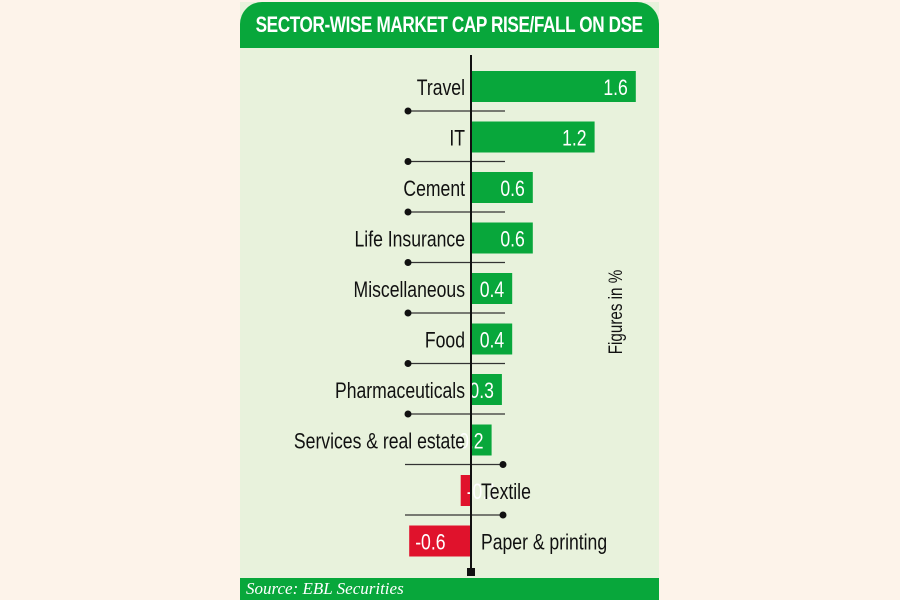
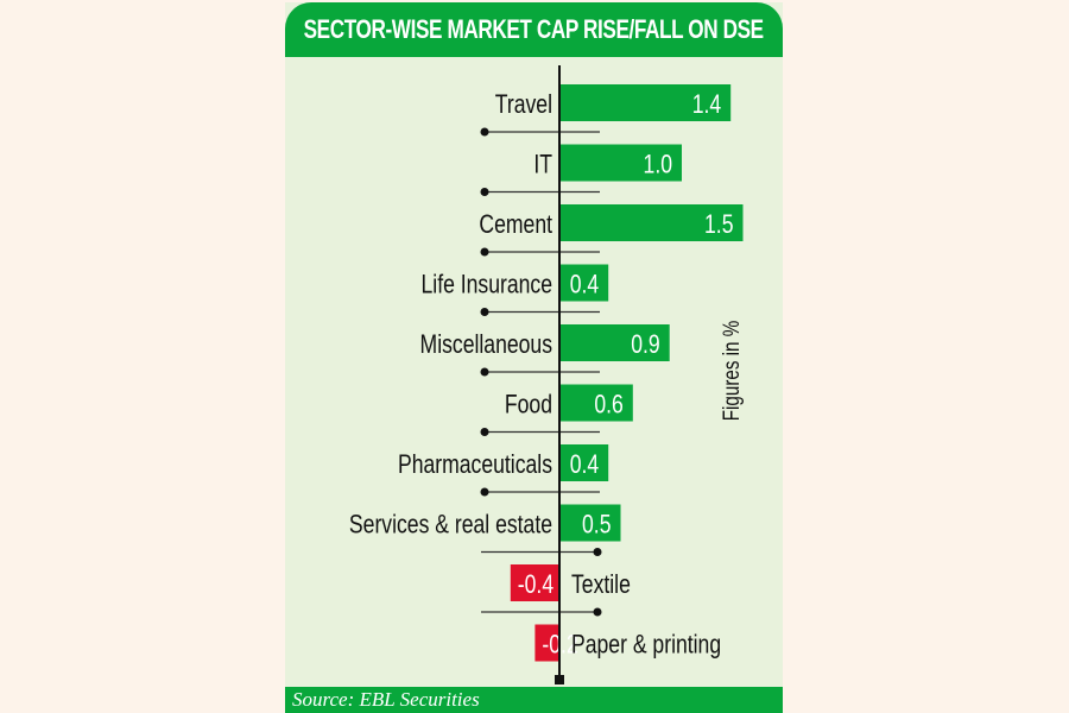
Travel: 1.6 -> 1.4
IT: 1.2 -> 1.0
Cement: 0.6 -> 1.5
Life Insurance: 0.6 -> 0.4
Miscellaneous: 0.4 -> 0.9
Food: 0.4 -> 0.6
Pharmaceuticals: 0.3 -> 0.4
Services & real estate: 0.2 -> 0.5
Textile: -0.1 -> -0.4
Paper & printing: -0.6 -> -0.2
